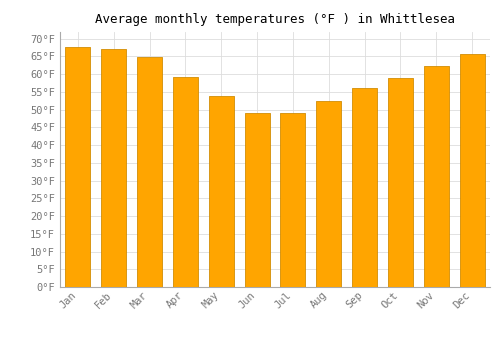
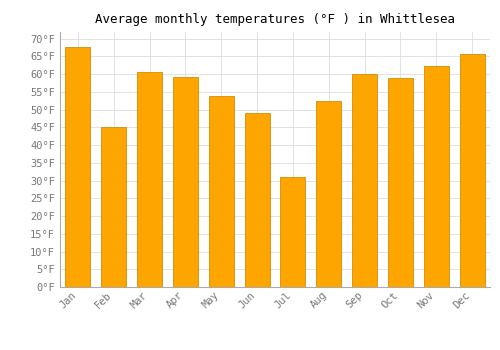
Feb: 67.0°F -> 45.0°F
Mar: 64.8°F -> 60.5°F
Jul: 49.1°F -> 31.0°F
Sep: 56.0°F -> 60.0°F
